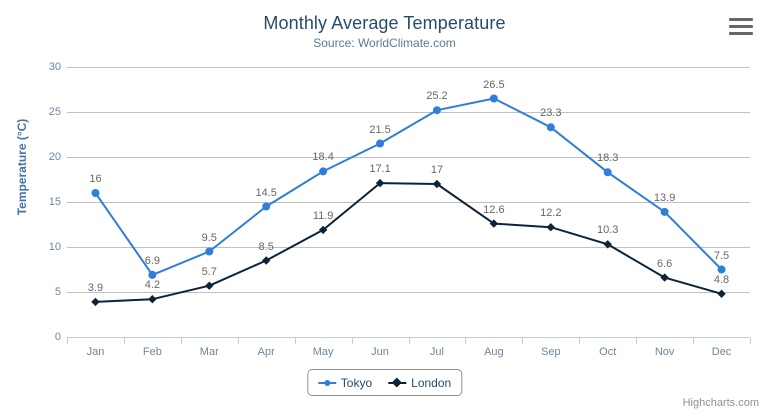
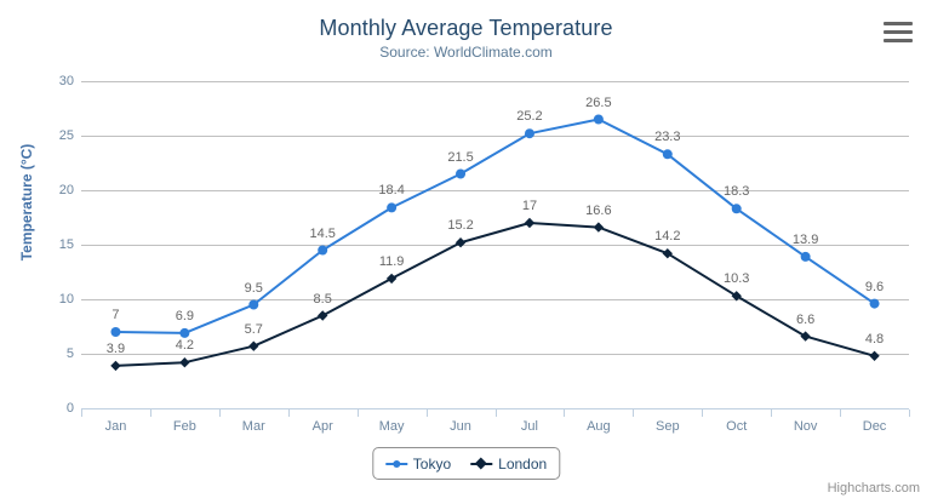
Tokyo/Jan: 16 -> 7
London/Jun: 17.1 -> 15.2
London/Aug: 12.6 -> 16.6
London/Sep: 12.2 -> 14.2
Tokyo/Dec: 7.5 -> 9.6
